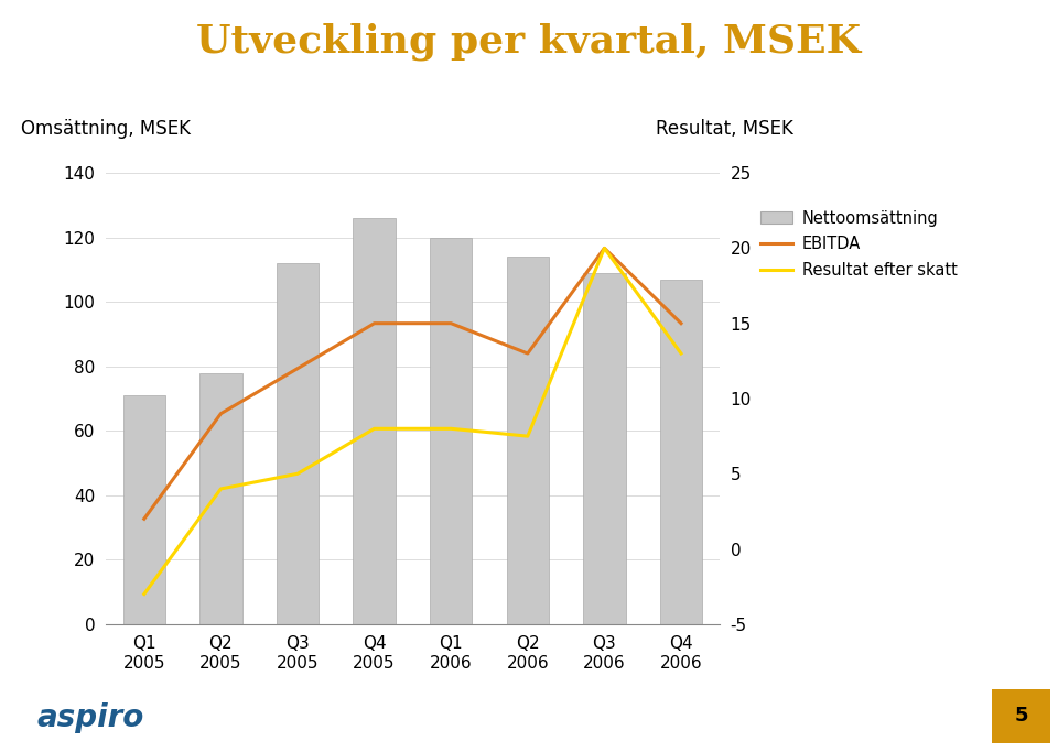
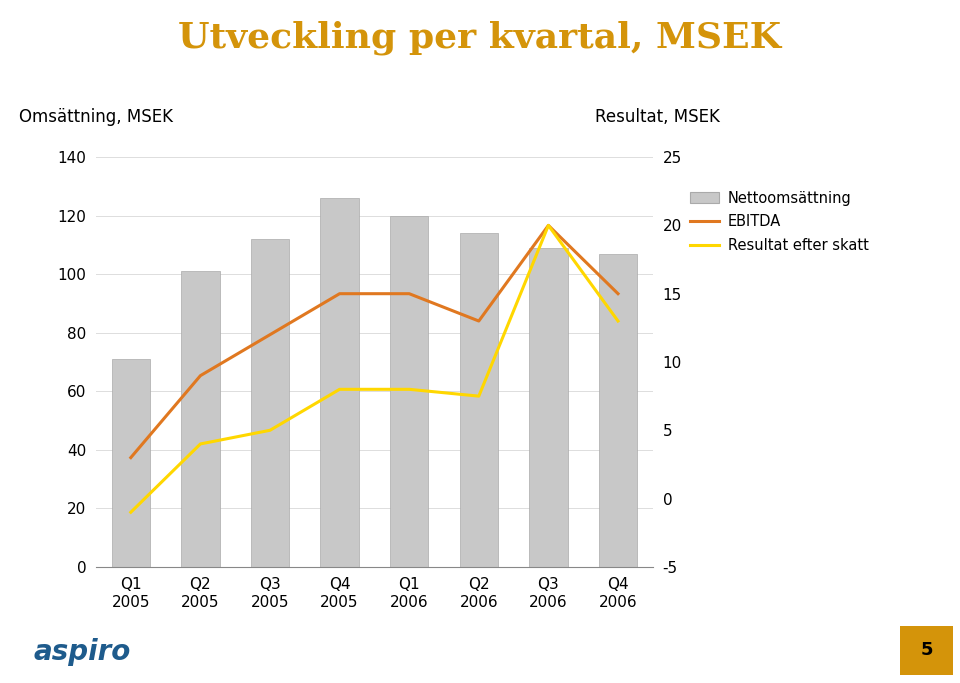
EBITDA/Q1 2005: 2 -> 3
Resultat efter skatt/Q1 2005: -3.0 -> -1.0
Nettoomsättning/Q2 2005: 78 -> 101
